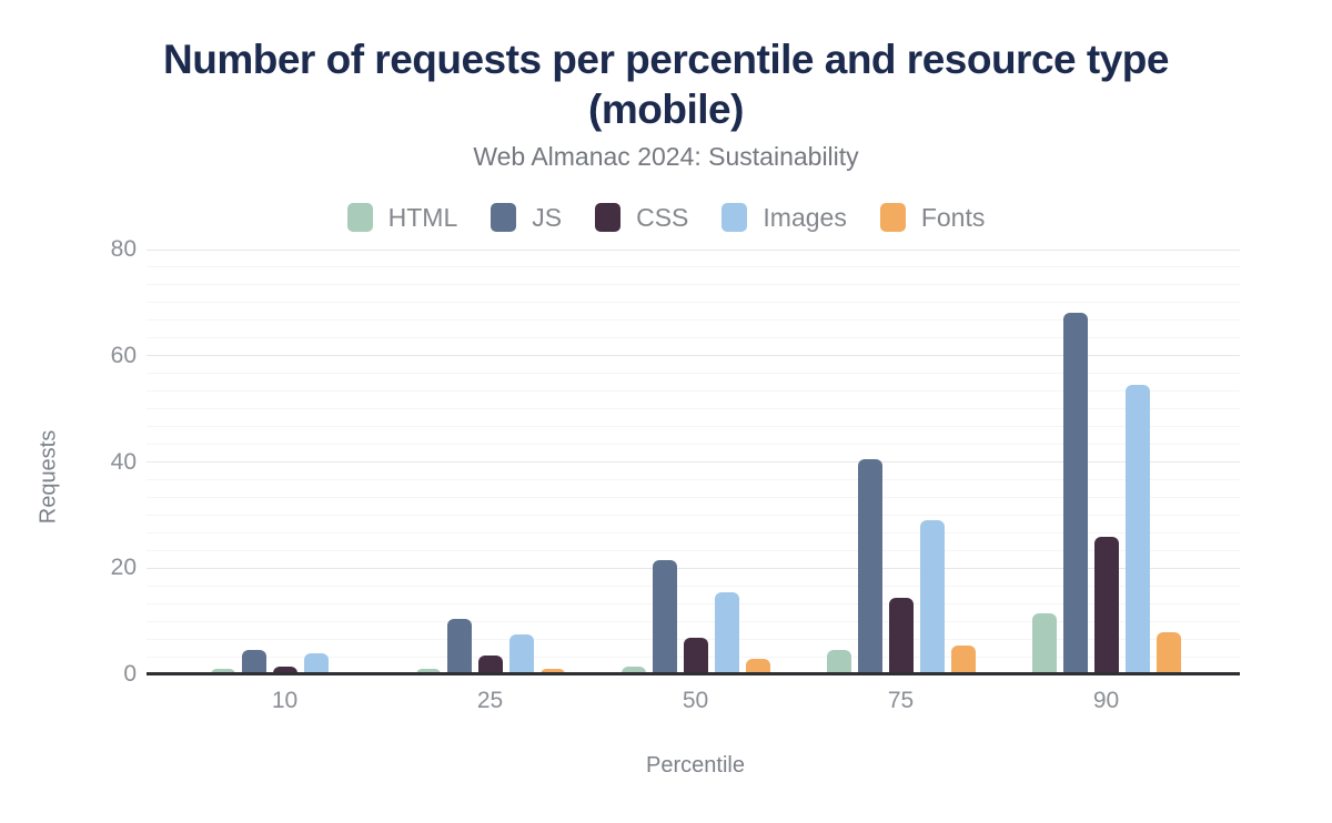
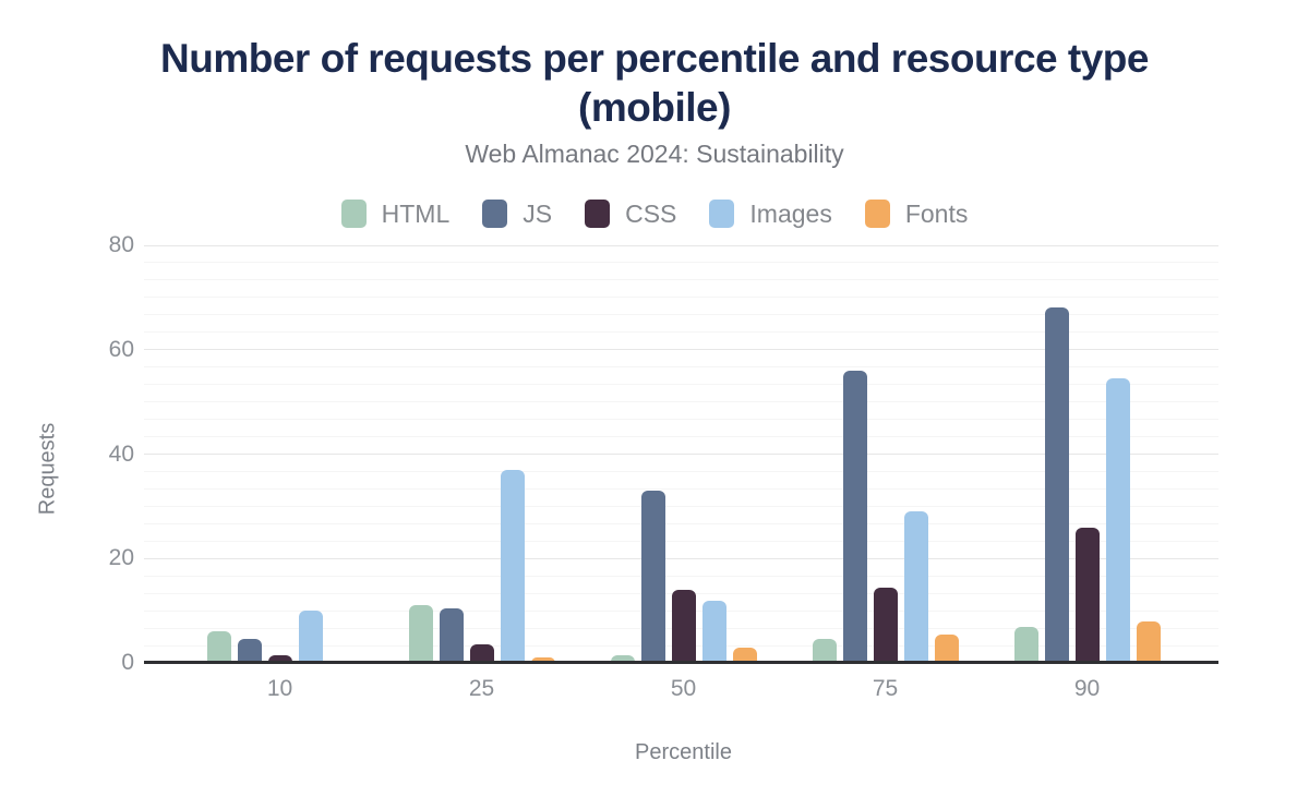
HTML/10: 1 -> 6
Images/10: 4 -> 10
HTML/25: 1 -> 11
Images/25: 8 -> 37
JS/50: 22 -> 33
CSS/50: 7 -> 14
Images/50: 16 -> 12
JS/75: 40 -> 56
HTML/90: 12 -> 7
